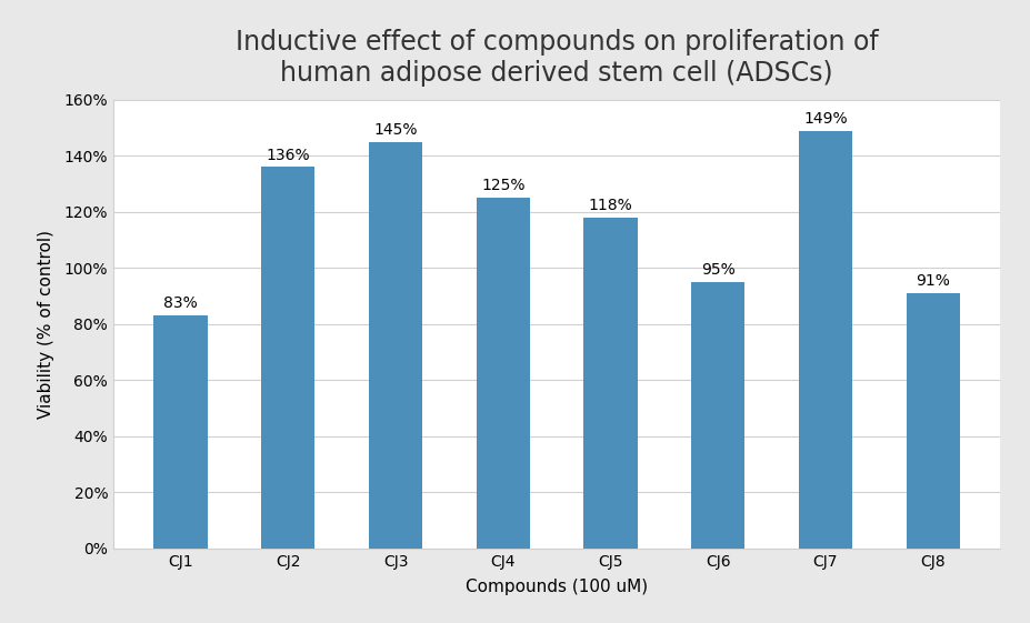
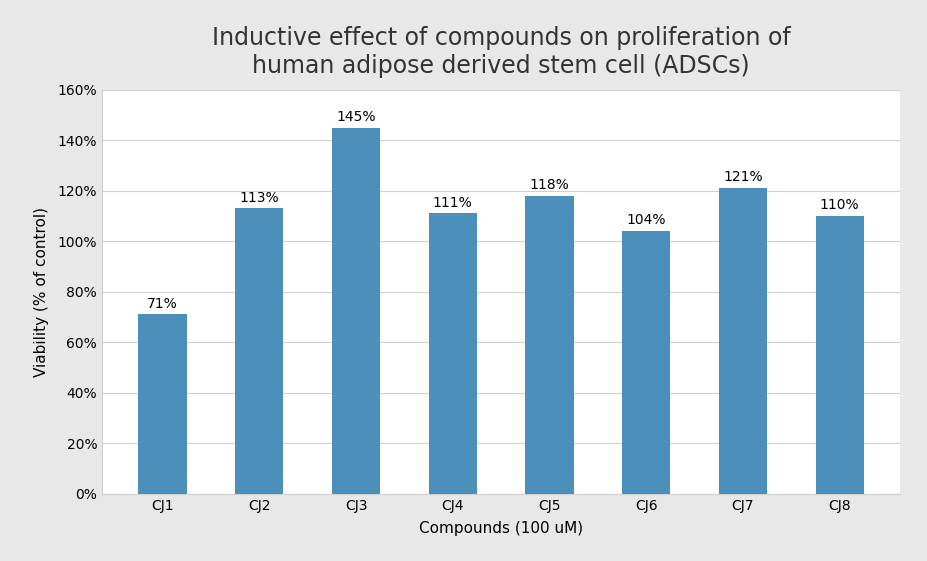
CJ1: 83% -> 71%
CJ2: 136% -> 113%
CJ4: 125% -> 111%
CJ6: 95% -> 104%
CJ7: 149% -> 121%
CJ8: 91% -> 110%
